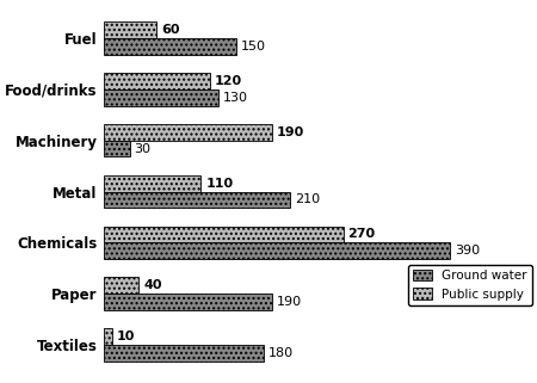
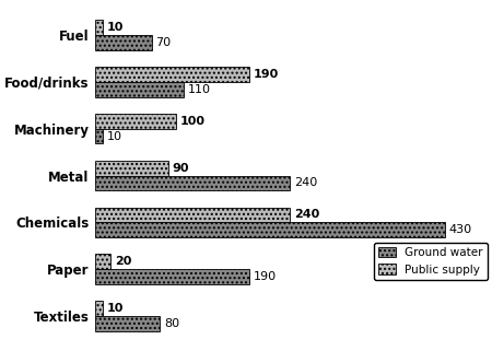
Public supply/Fuel: 60 -> 10
Ground water/Fuel: 150 -> 70
Public supply/Food/drinks: 120 -> 190
Ground water/Food/drinks: 130 -> 110
Public supply/Machinery: 190 -> 100
Ground water/Machinery: 30 -> 10
Public supply/Metal: 110 -> 90
Ground water/Metal: 210 -> 240
Public supply/Chemicals: 270 -> 240
Ground water/Chemicals: 390 -> 430
Public supply/Paper: 40 -> 20
Ground water/Textiles: 180 -> 80
